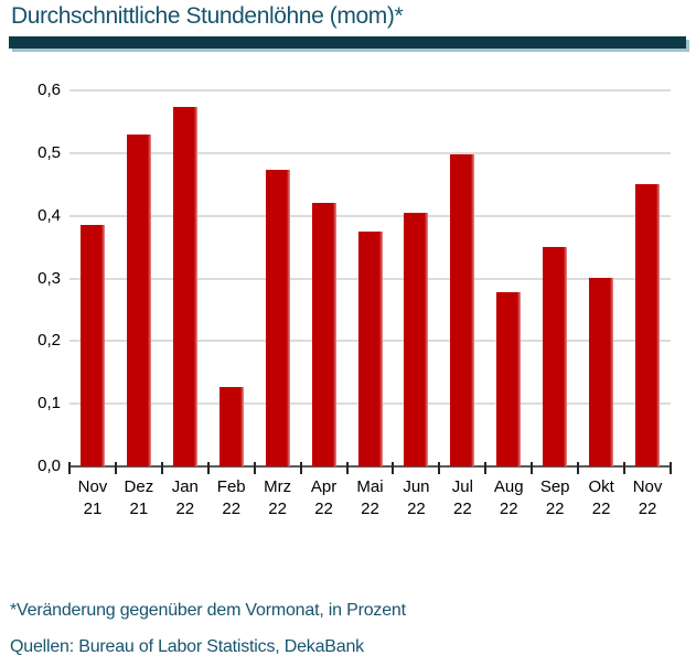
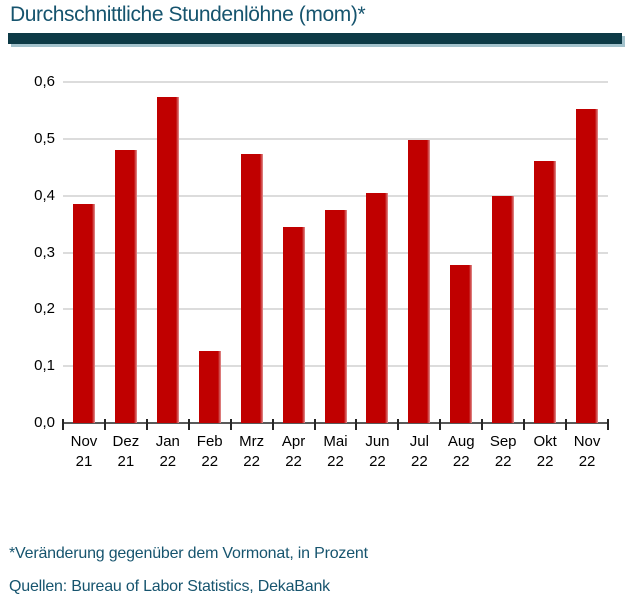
Dez 21: 0,53 -> 0,48
Apr 22: 0,42 -> 0,34
Sep 22: 0,35 -> 0,40
Okt 22: 0,30 -> 0,46
Nov 22: 0,45 -> 0,55
